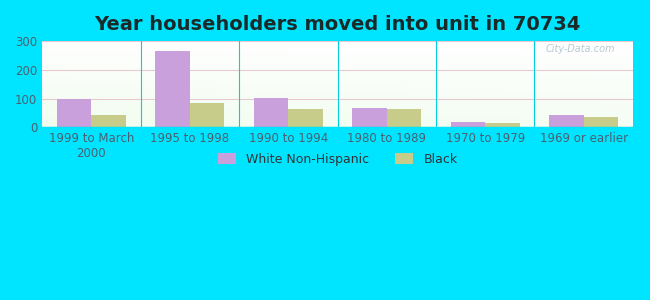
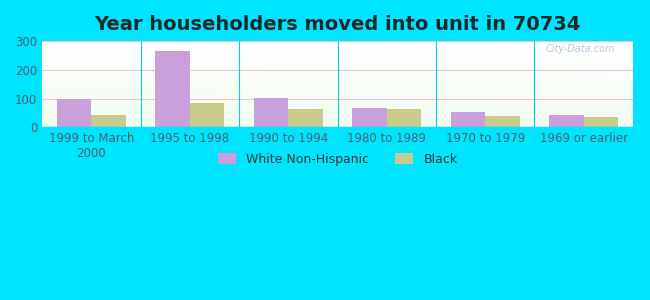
White Non-Hispanic/1970 to 1979: 20 -> 52
Black/1970 to 1979: 15 -> 38
